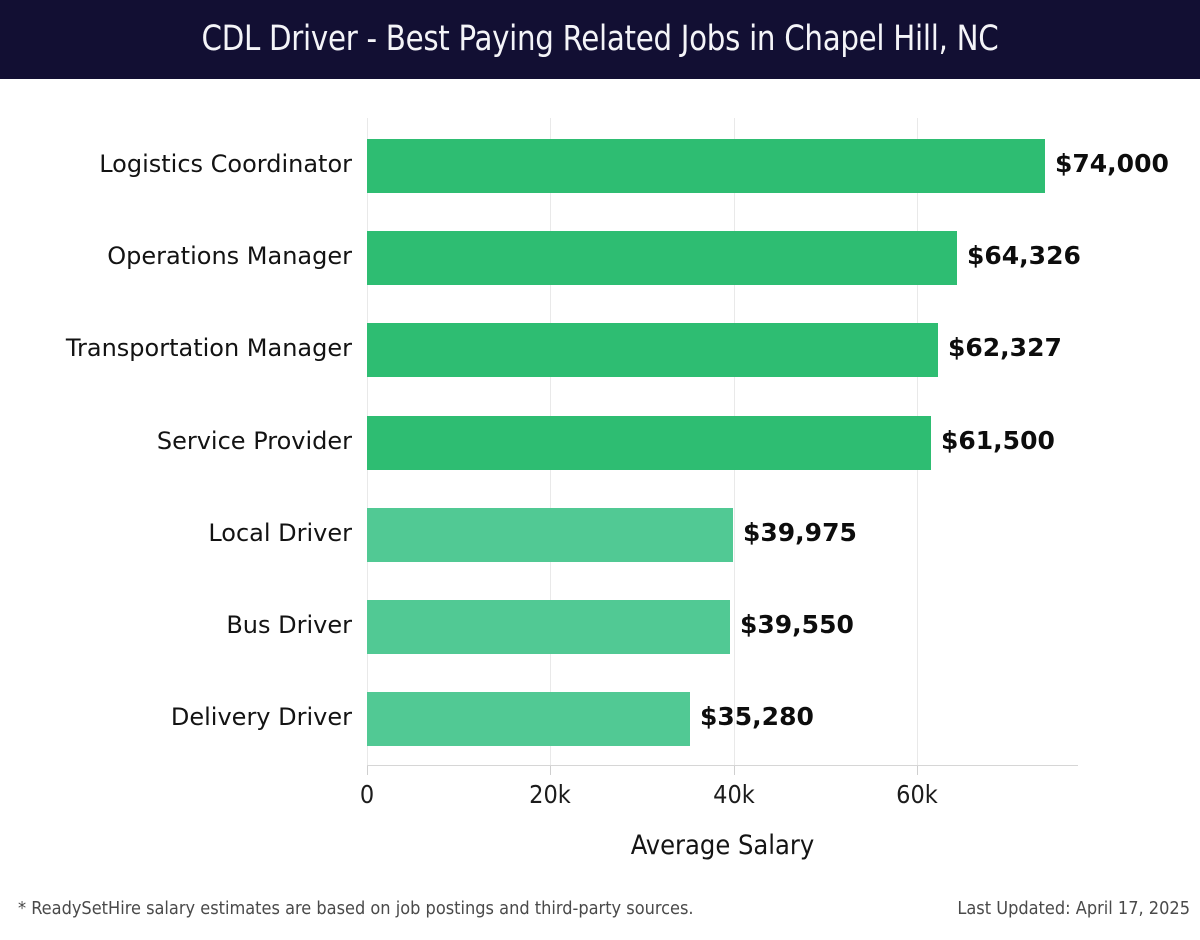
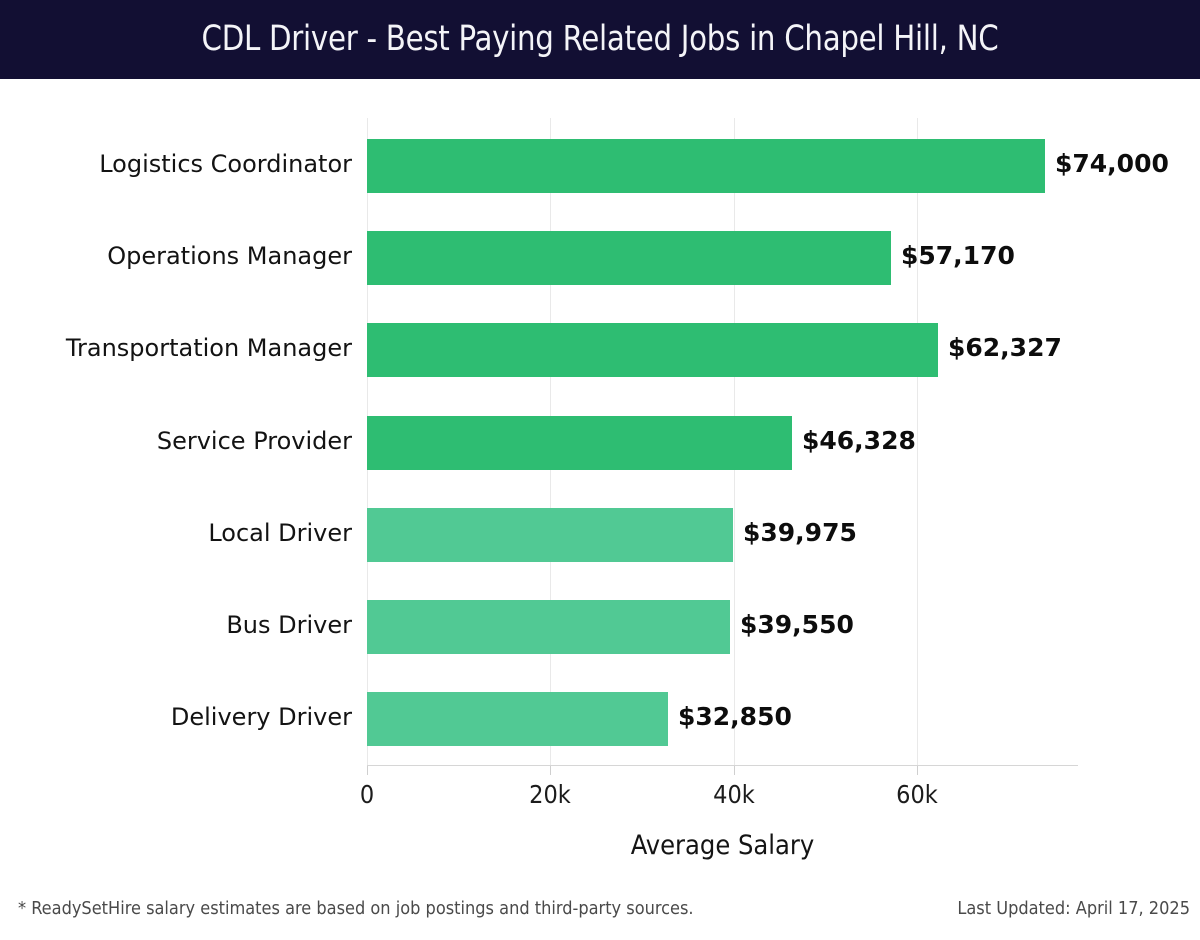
Operations Manager: $64,326 -> $57,170
Service Provider: $61,500 -> $46,328
Delivery Driver: $35,280 -> $32,850
